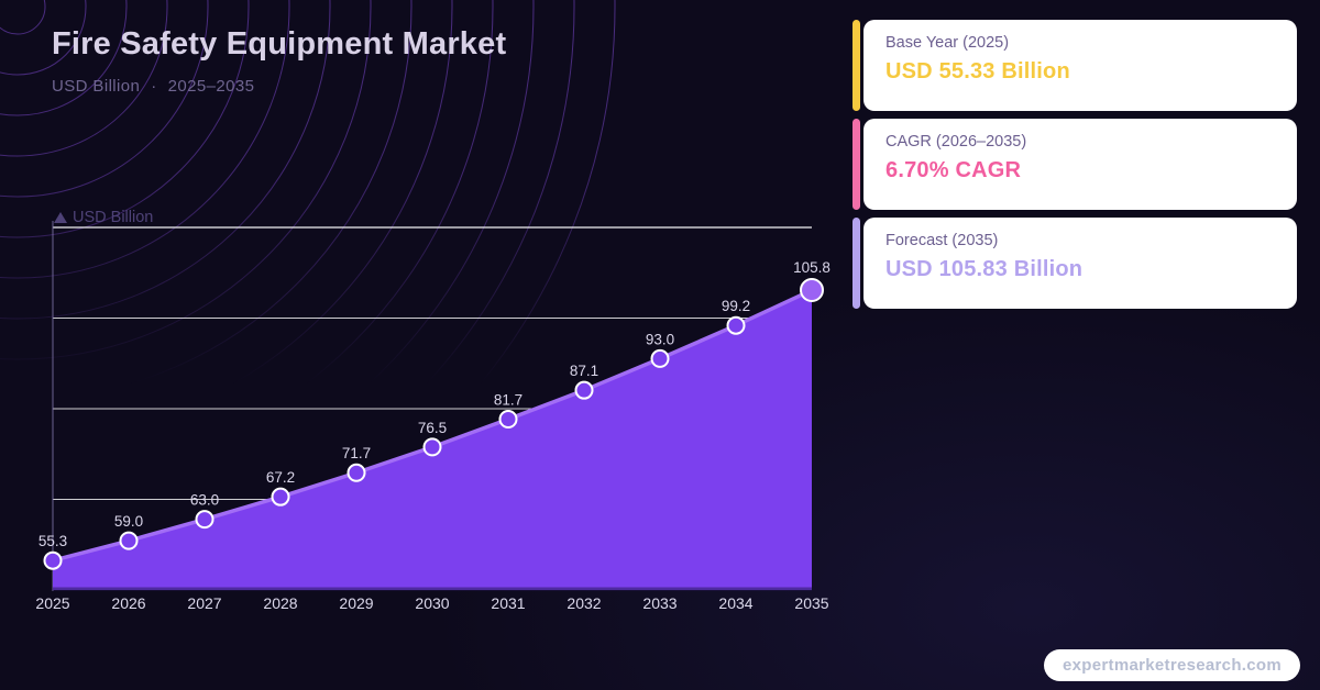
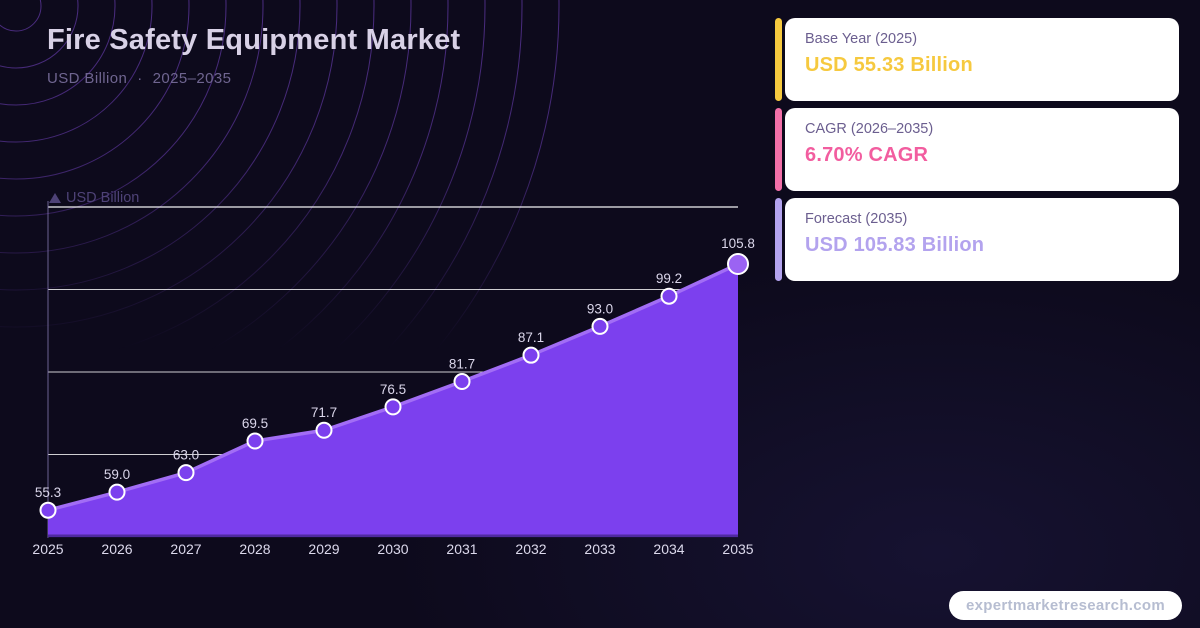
2028: 67.2 -> 69.5
